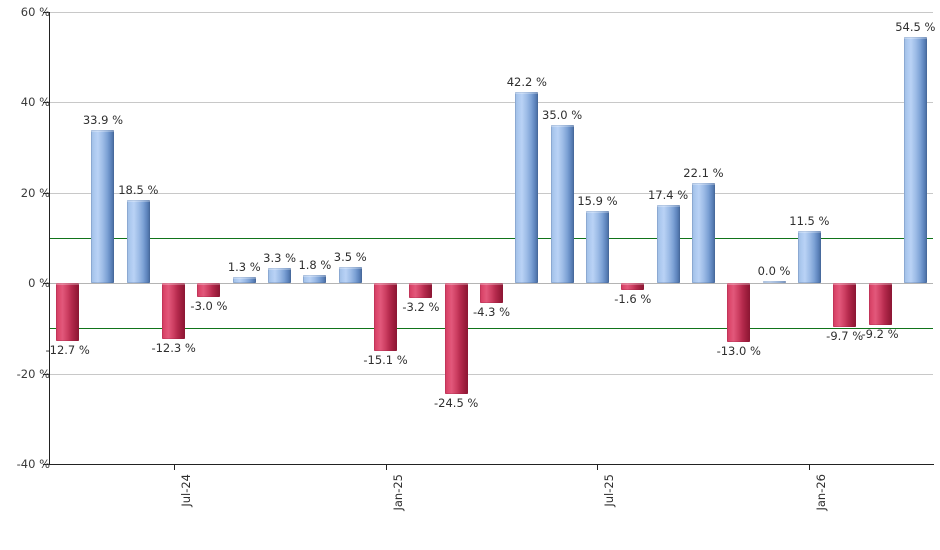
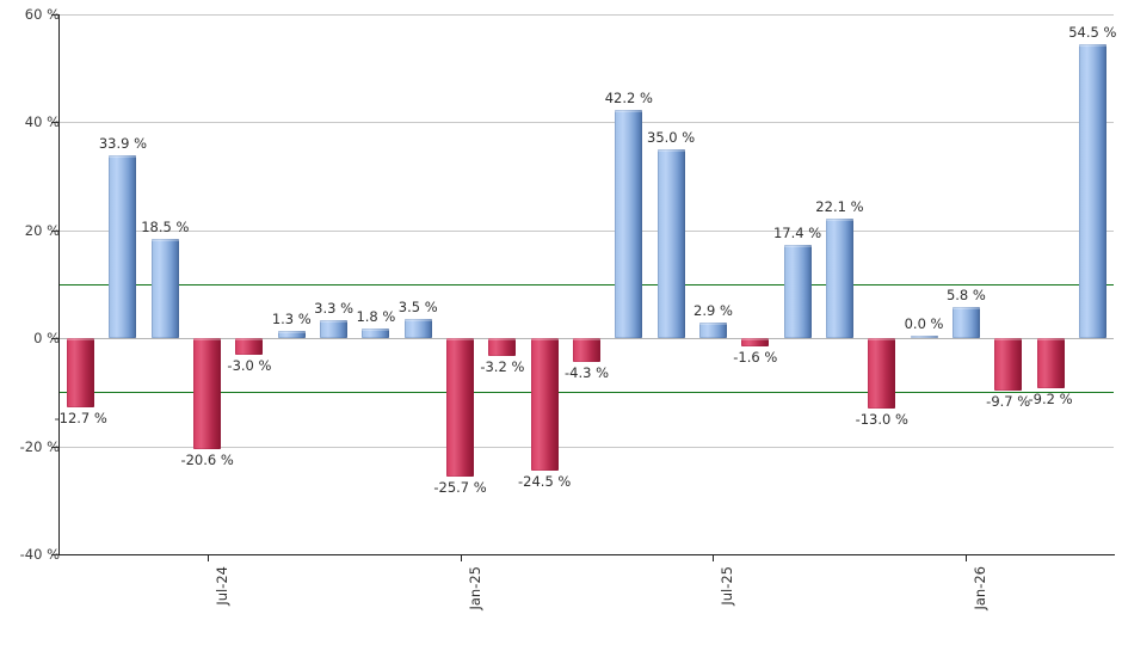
Jul-24: -12.3 -> -20.6
Jan-25: -15.1 -> -25.7
Jul-25: 15.9 -> 2.9
Jan-26: 11.5 -> 5.8
